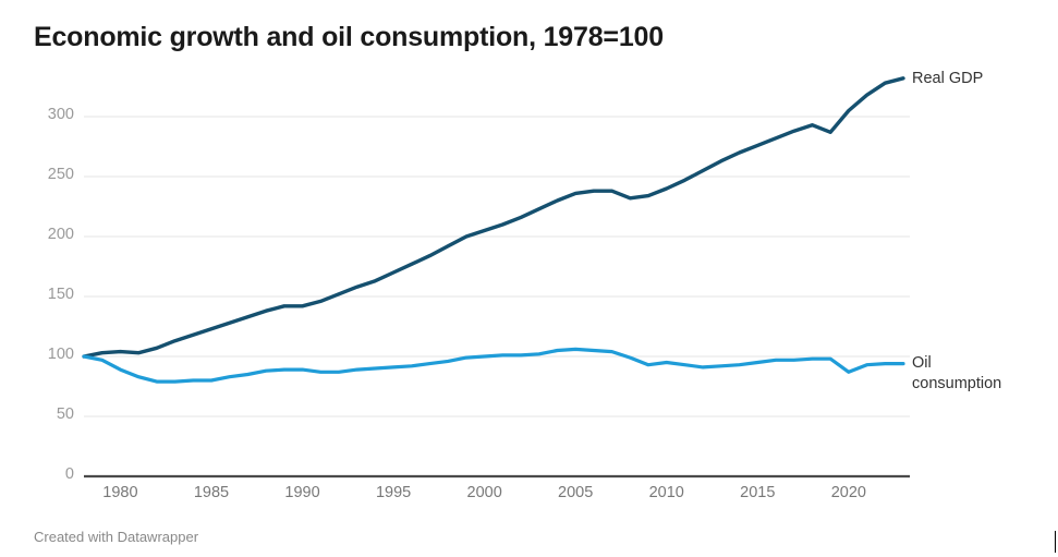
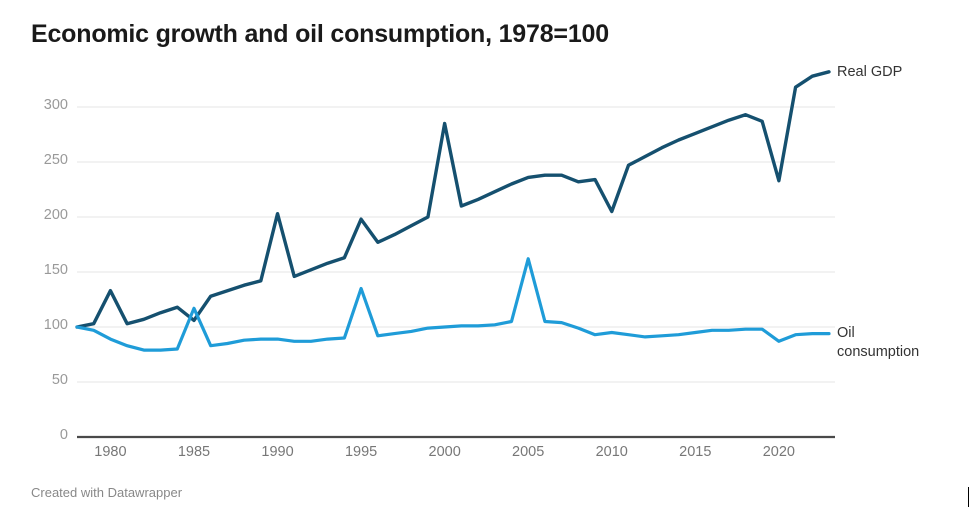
Real GDP/1980: 104 -> 133
Real GDP/1985: 123 -> 106
Oil consumption/1985: 80 -> 117
Real GDP/1990: 142 -> 203
Real GDP/1995: 170 -> 198
Oil consumption/1995: 91 -> 135
Real GDP/2000: 205 -> 285
Oil consumption/2005: 106 -> 162
Real GDP/2010: 240 -> 205
Real GDP/2020: 305 -> 233
